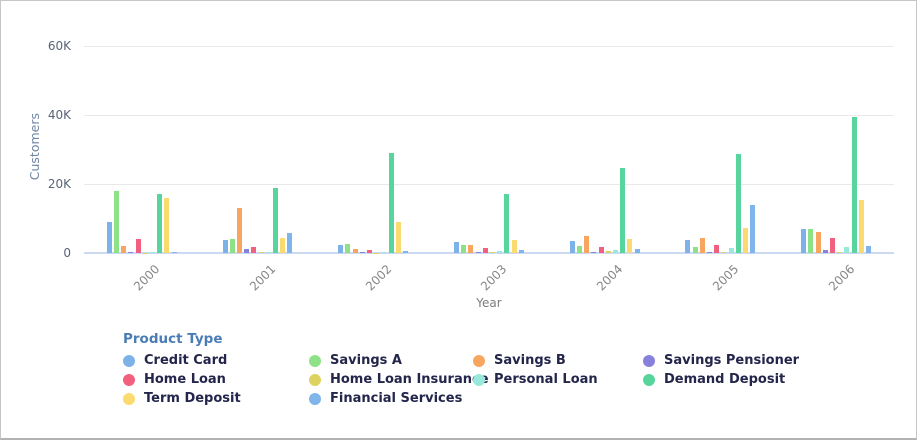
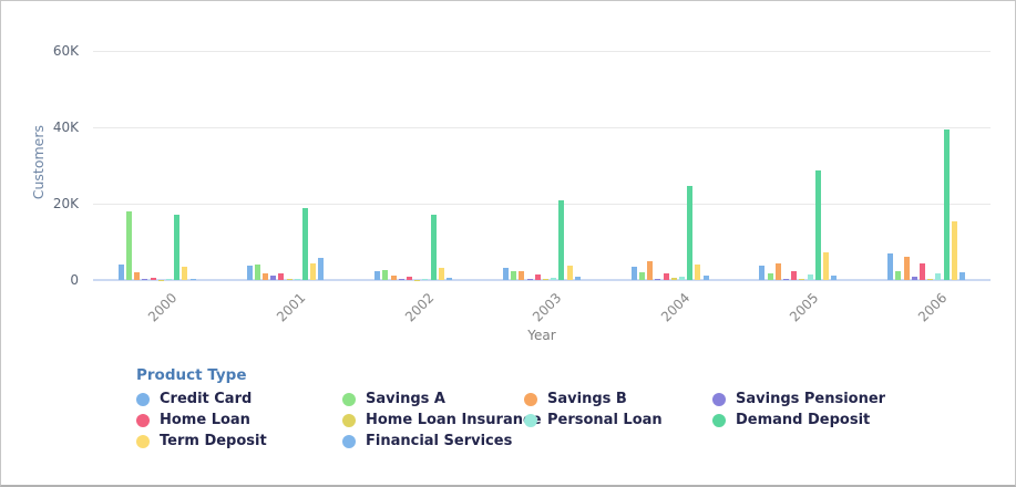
Credit Card/2000: 9K -> 4K
Home Loan/2000: 4K -> 1K
Term Deposit/2000: 16K -> 4K
Savings B/2001: 13K -> 2K
Demand Deposit/2002: 29K -> 17K
Term Deposit/2002: 9K -> 3K
Demand Deposit/2003: 17K -> 21K
Financial Services/2005: 14K -> 1K
Savings A/2006: 7K -> 2K
